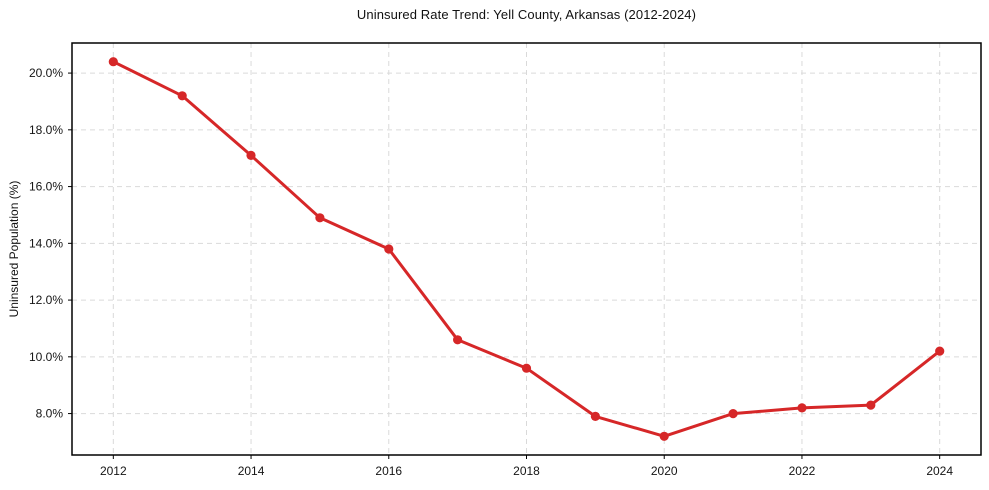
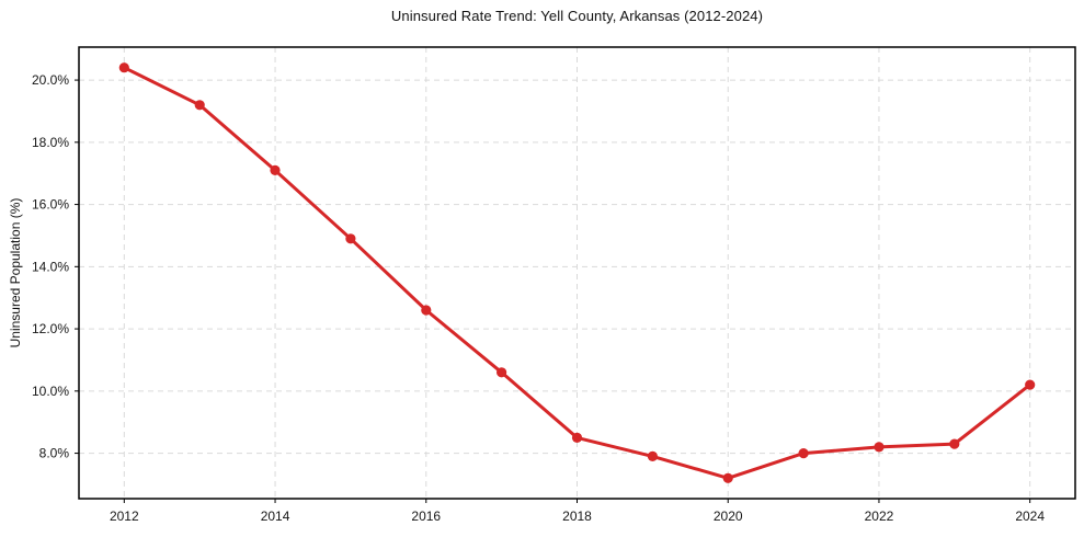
2016: 13.8% -> 12.6%
2018: 9.6% -> 8.5%
